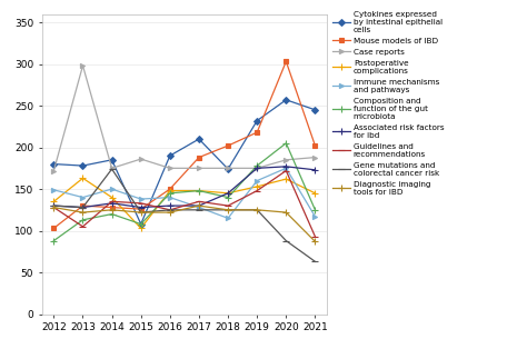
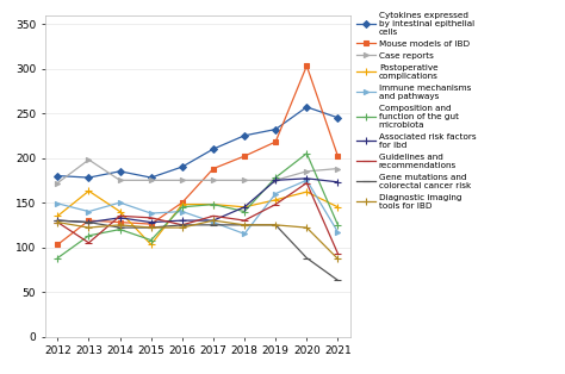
Case reports/2013: 298 -> 198
Gene mutations and colorectal cancer risk/2014: 174 -> 122
Cytokines expressed by intestinal epithelial cells/2015: 108 -> 178
Case reports/2015: 186 -> 175
Cytokines expressed by intestinal epithelial cells/2018: 174 -> 225
